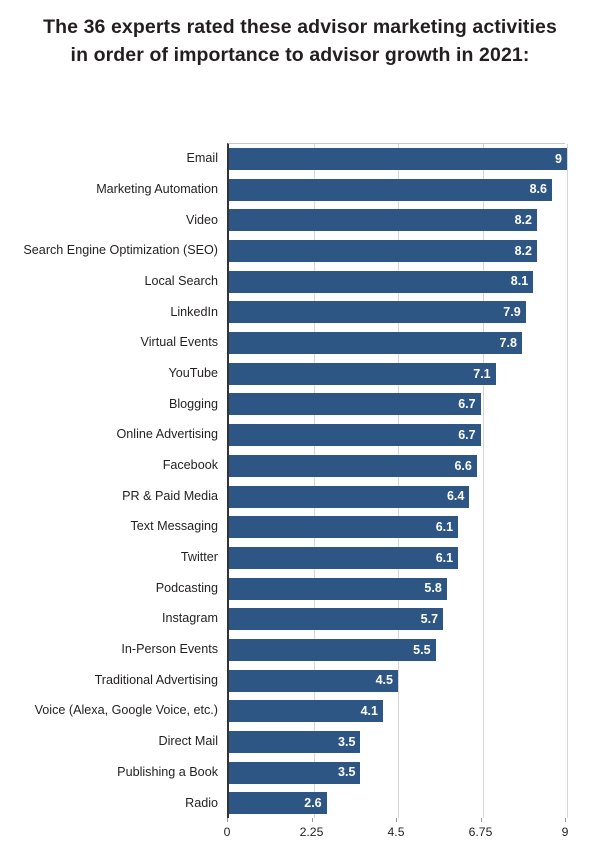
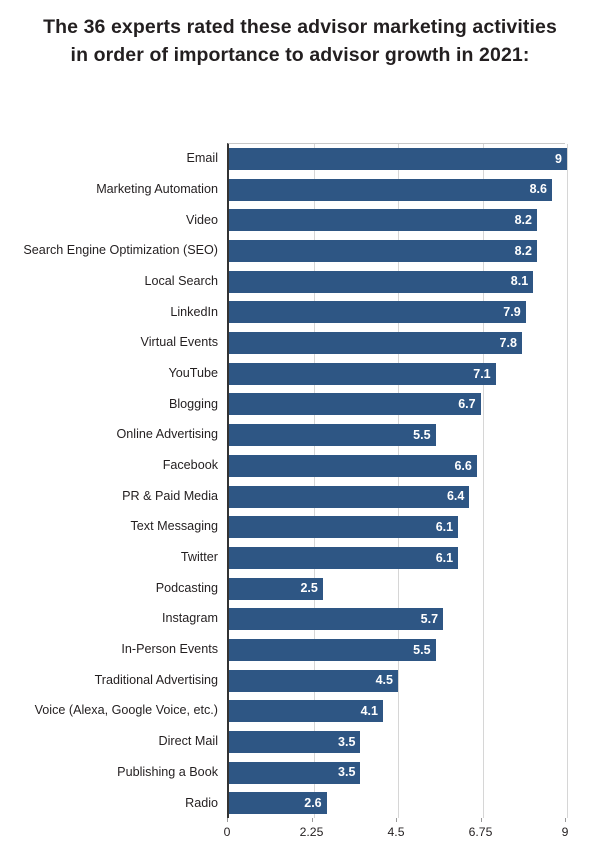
Online Advertising: 6.7 -> 5.5
Podcasting: 5.8 -> 2.5
